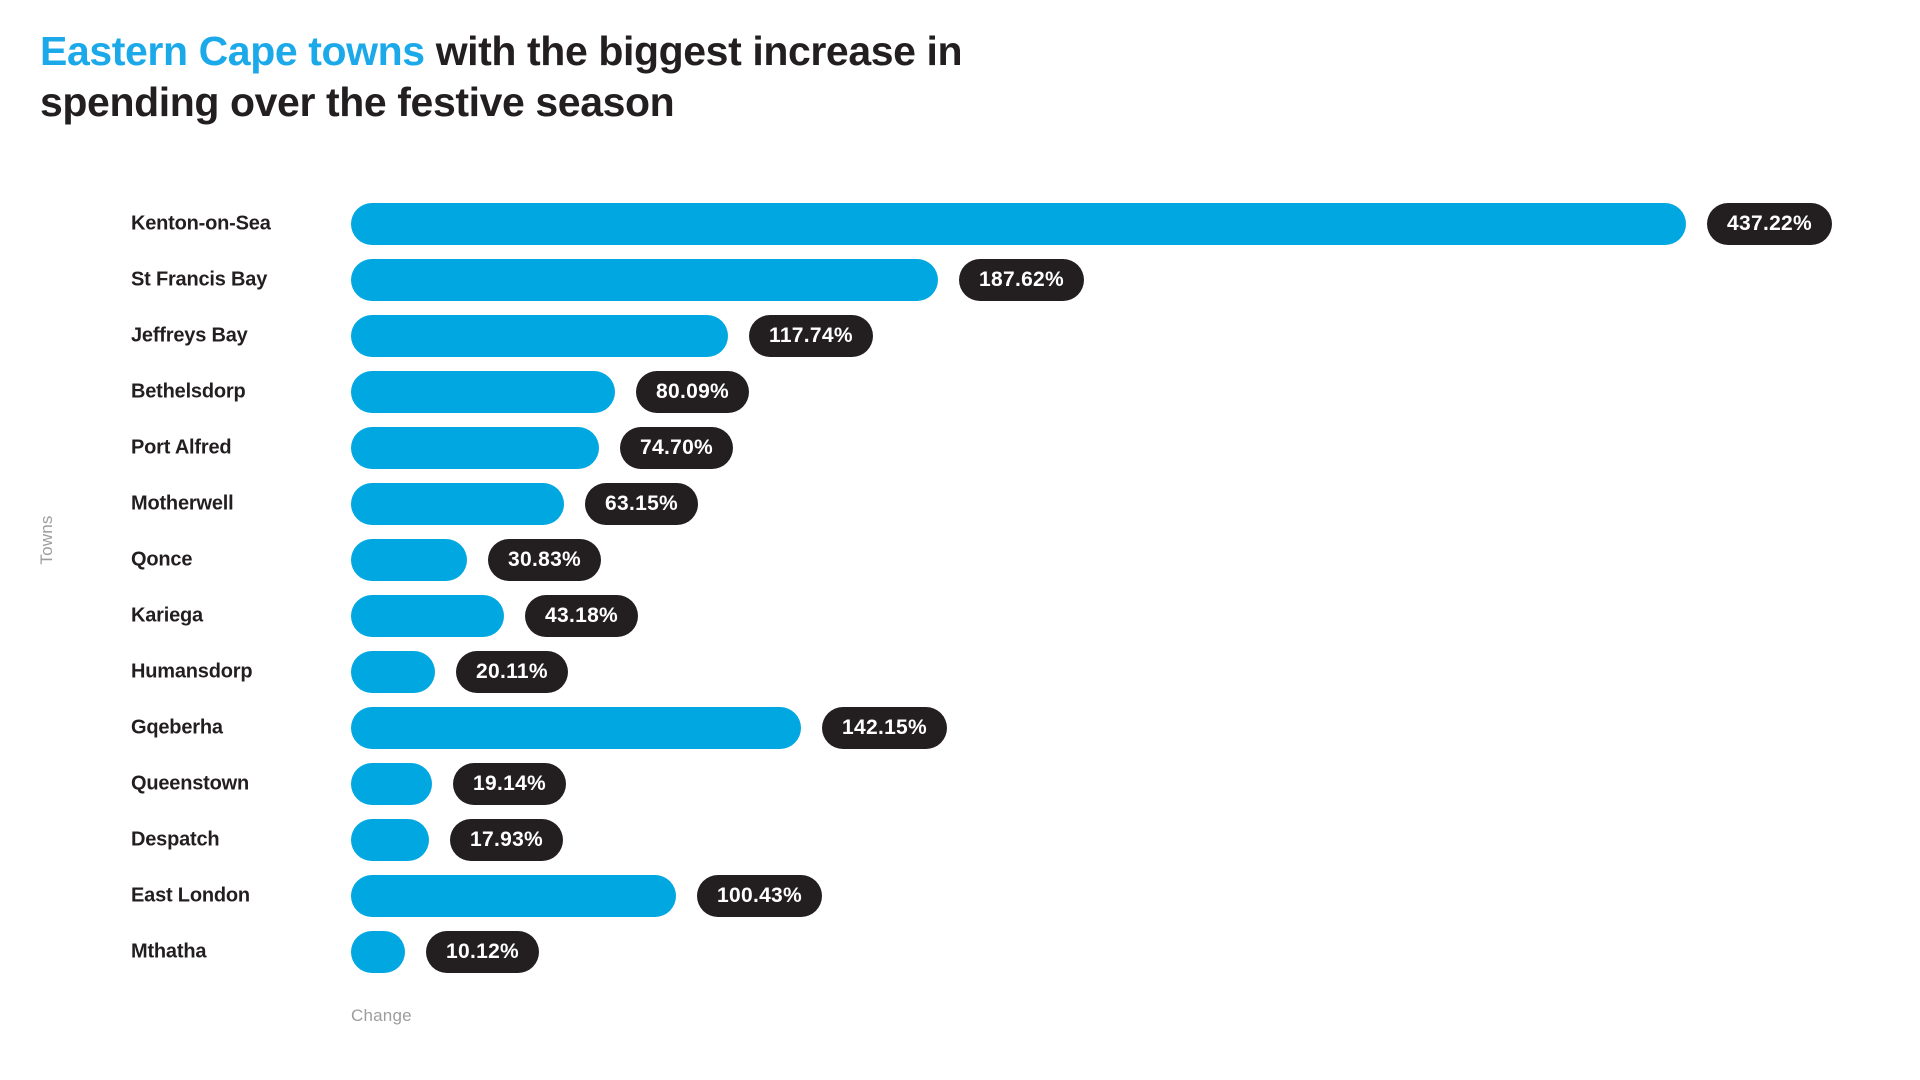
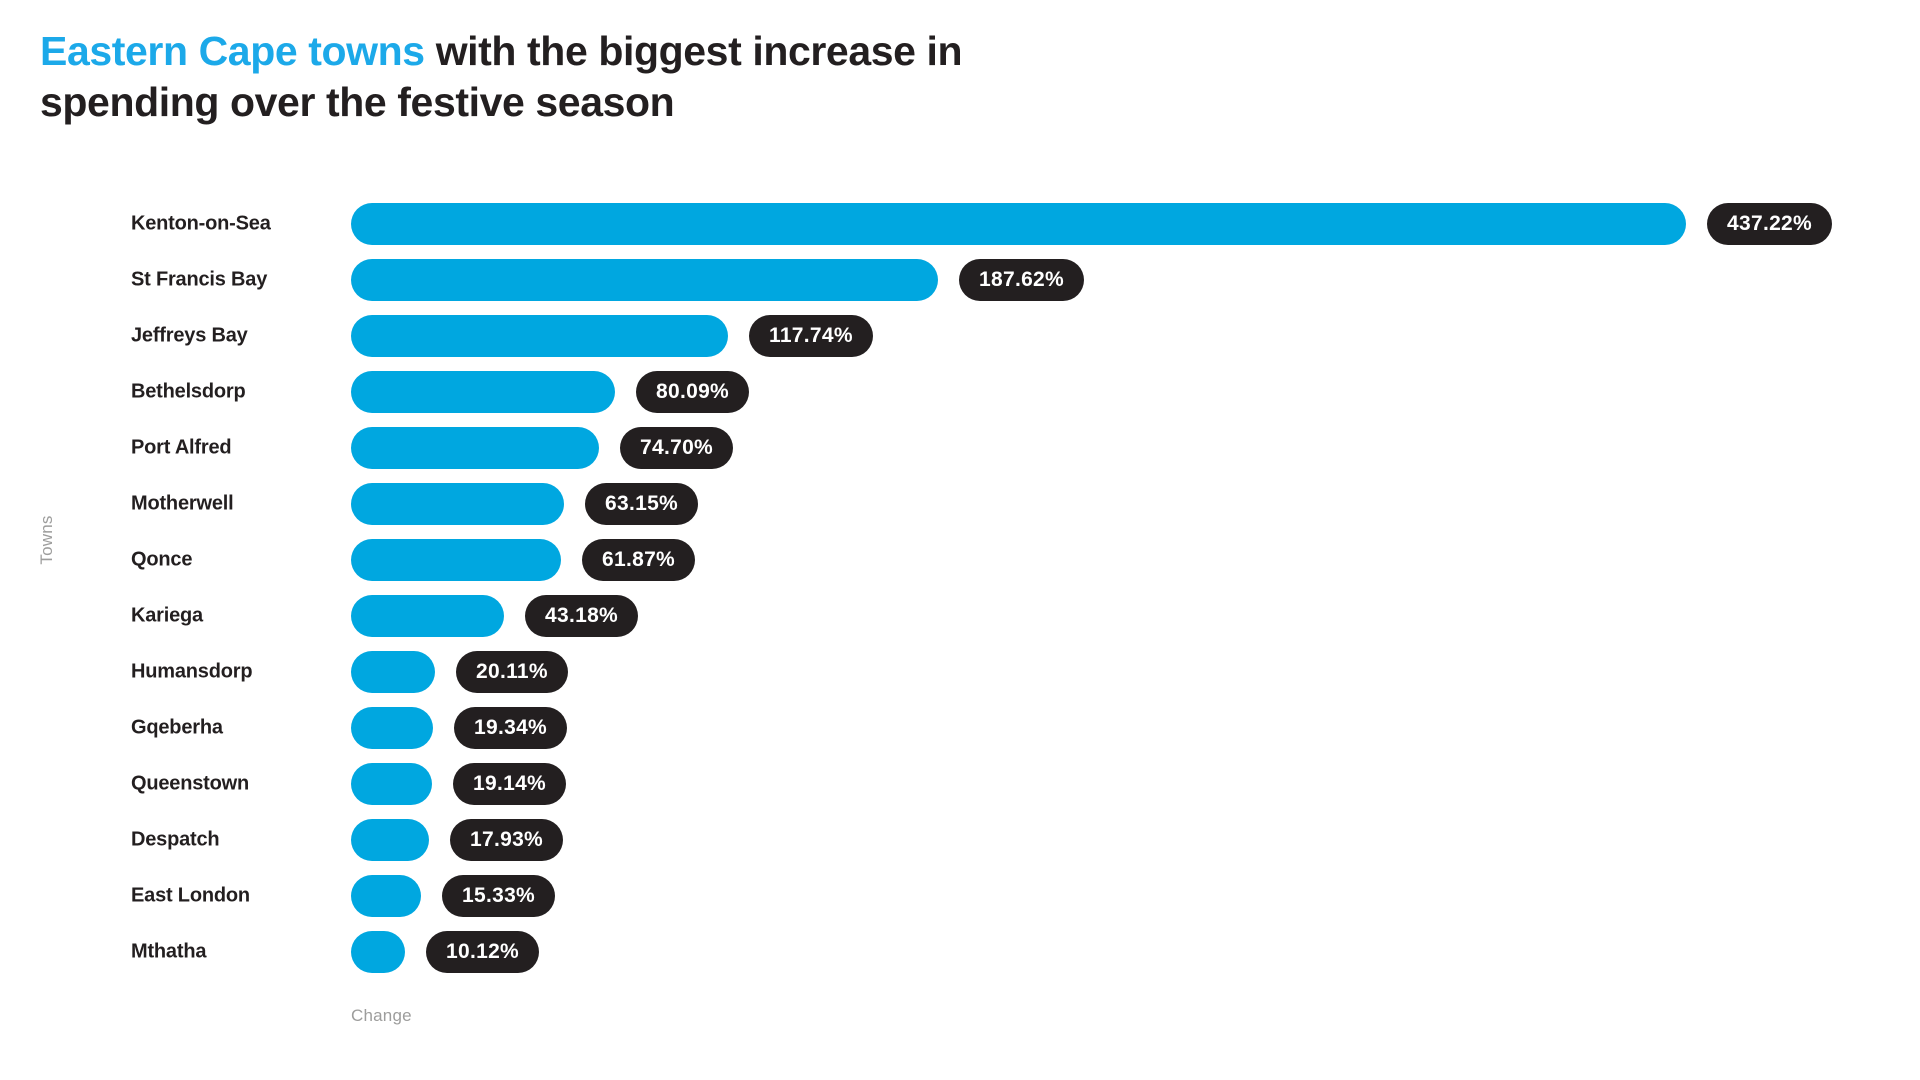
Qonce: 30.83% -> 61.87%
Gqeberha: 142.15% -> 19.34%
East London: 100.43% -> 15.33%
